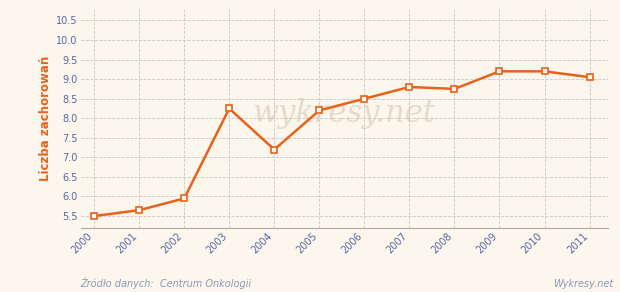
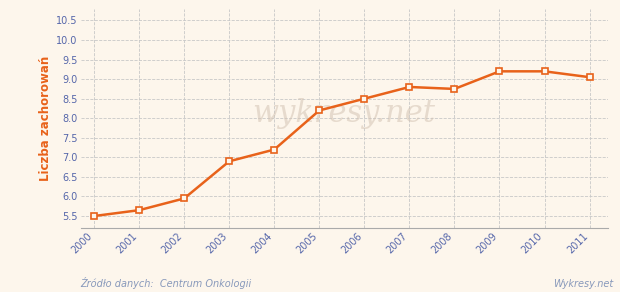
2003: 8.25 -> 6.90
